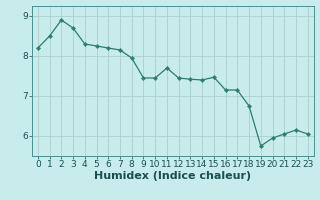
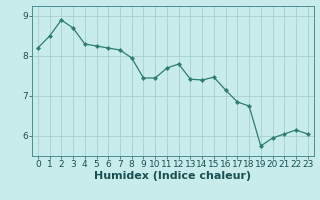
12: 7.45 -> 7.80
17: 7.15 -> 6.85
